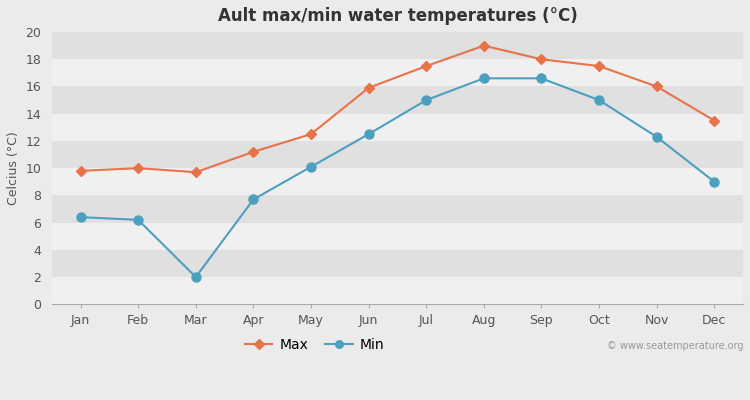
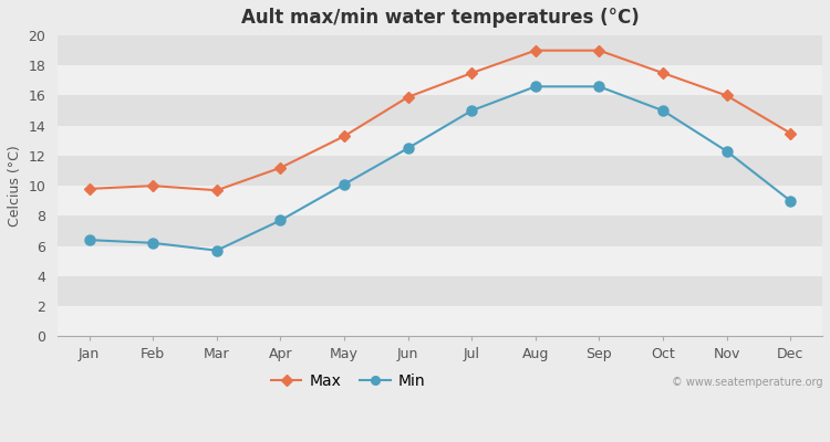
Min/Mar: 2.0 -> 5.7
Max/May: 12.5 -> 13.3
Max/Sep: 18.0 -> 19.0
